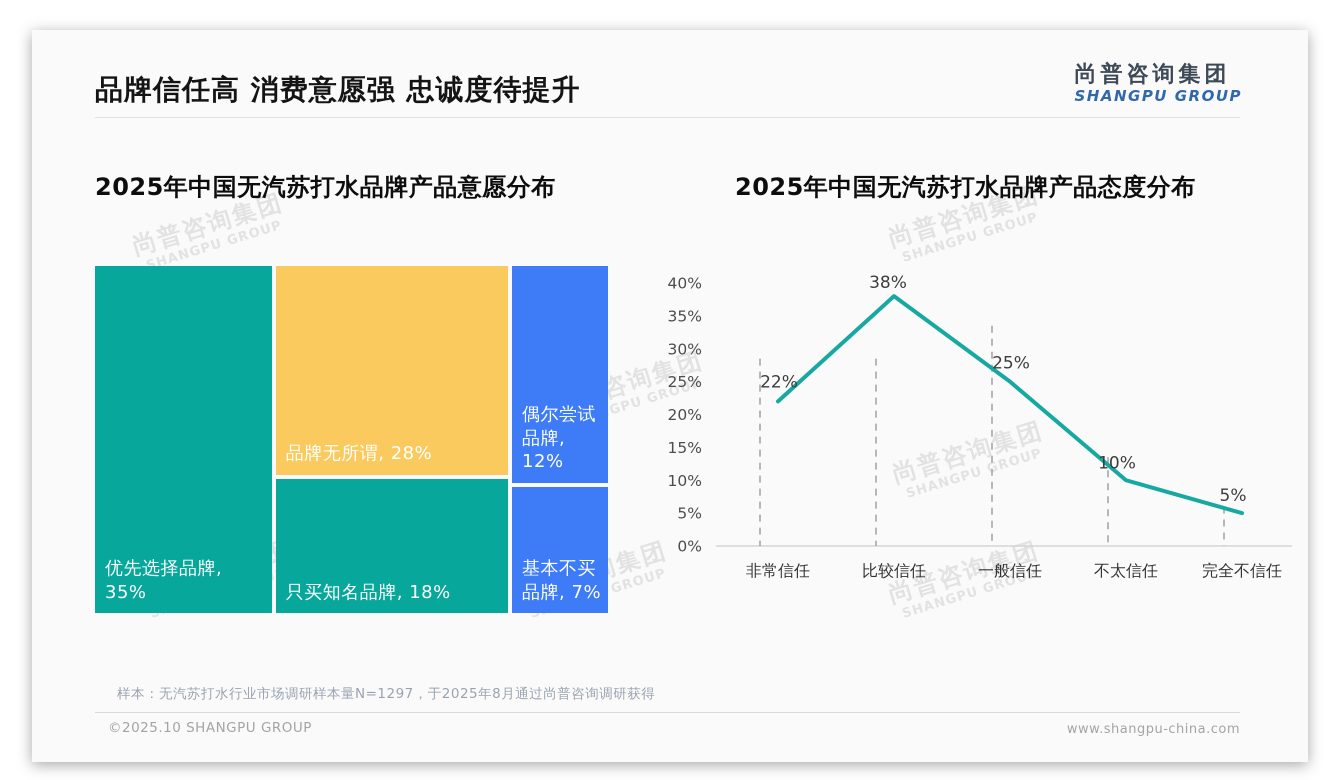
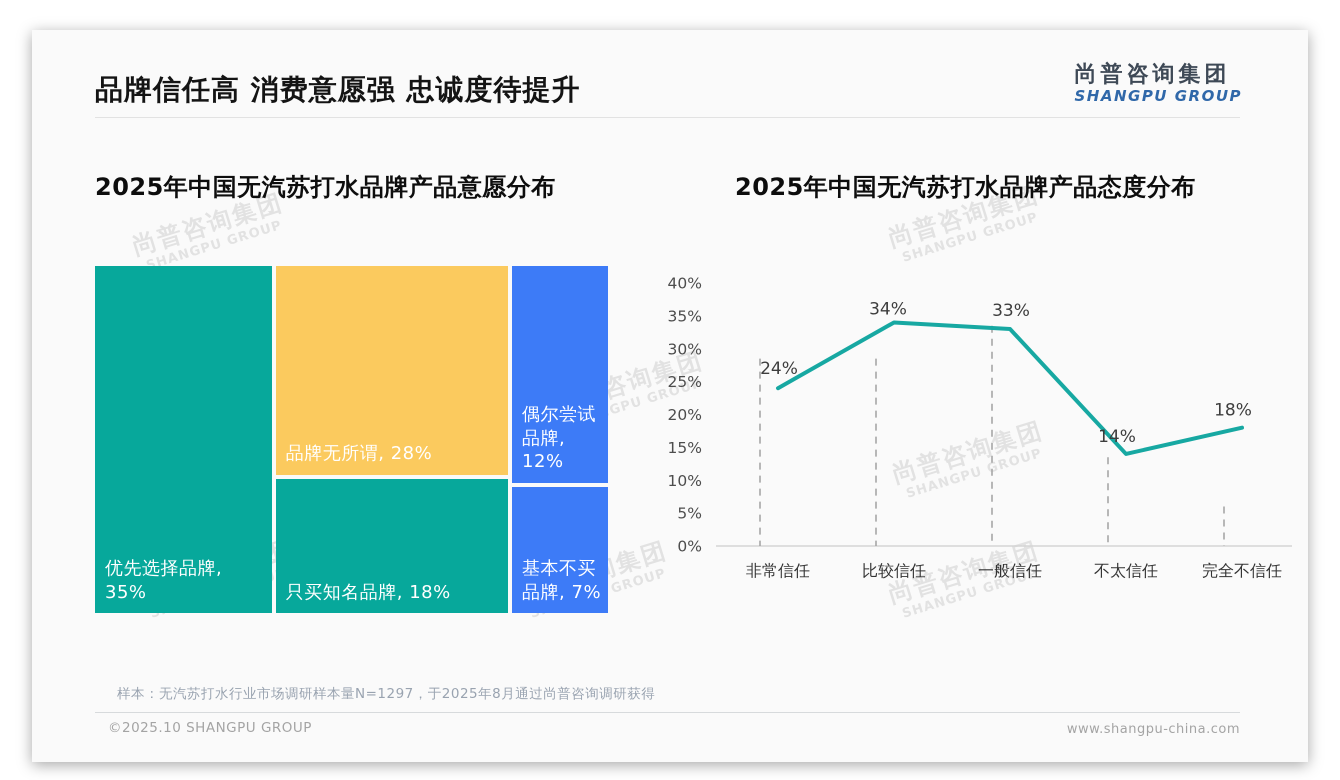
2025年中国无汽苏打水品牌产品态度分布/非常信任: 22% -> 24%
2025年中国无汽苏打水品牌产品态度分布/比较信任: 38% -> 34%
2025年中国无汽苏打水品牌产品态度分布/一般信任: 25% -> 33%
2025年中国无汽苏打水品牌产品态度分布/不太信任: 10% -> 14%
2025年中国无汽苏打水品牌产品态度分布/完全不信任: 5% -> 18%
